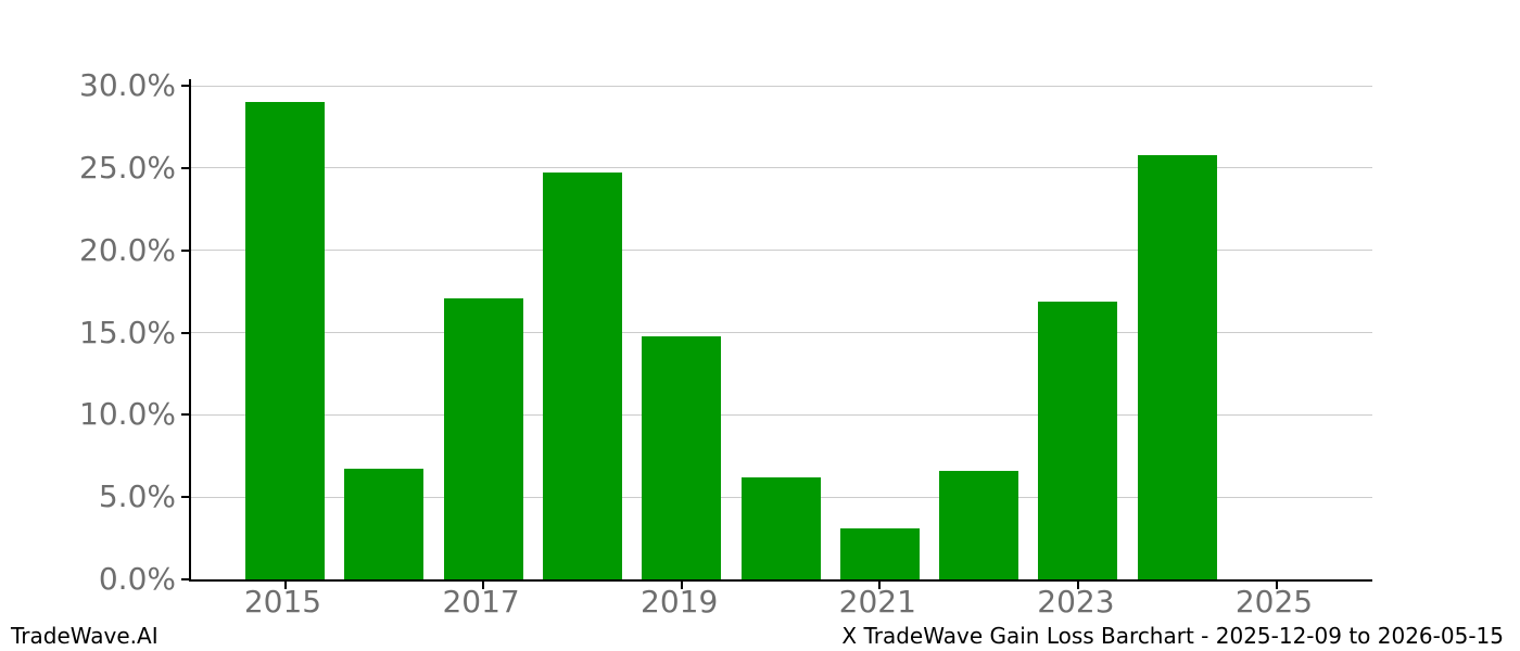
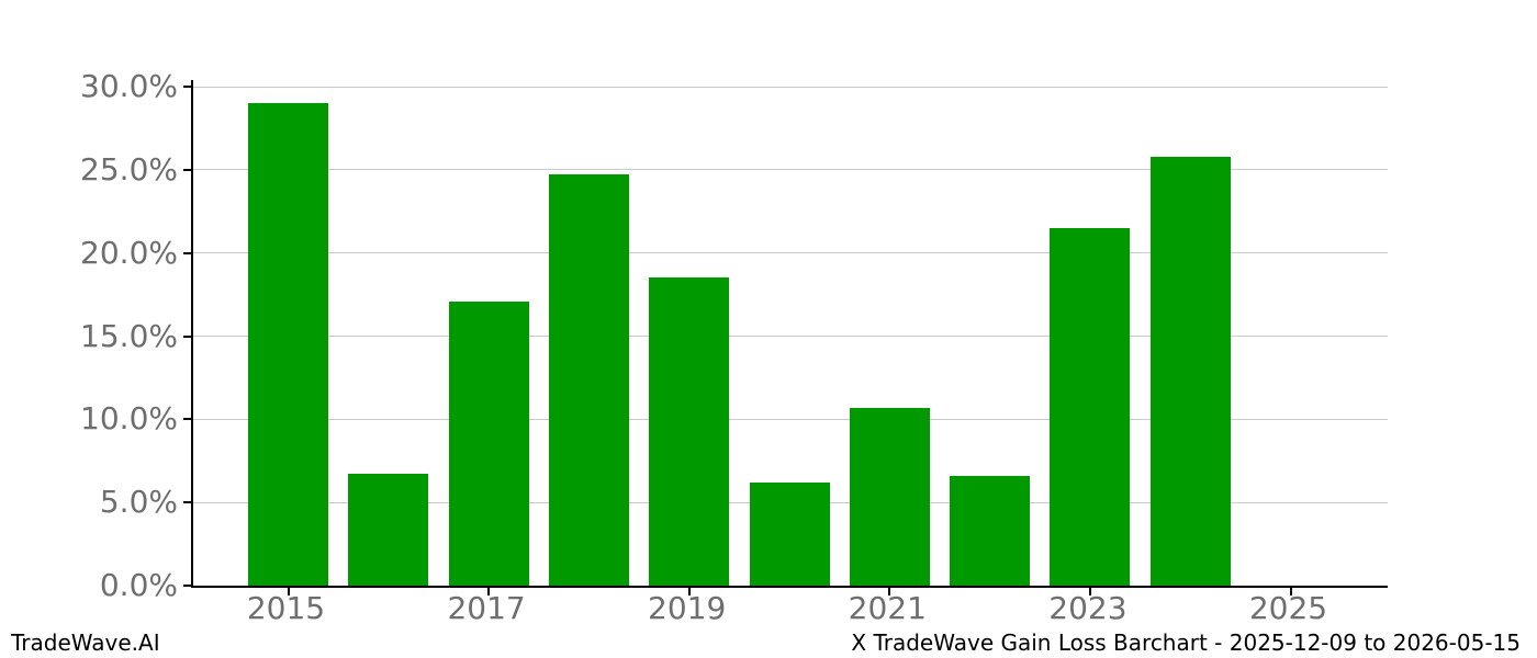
2019: 14.8% -> 18.5%
2021: 3.1% -> 10.7%
2023: 16.9% -> 21.5%
